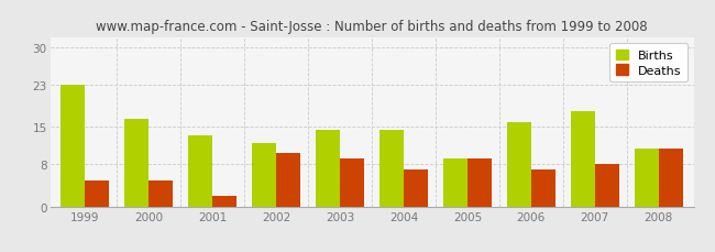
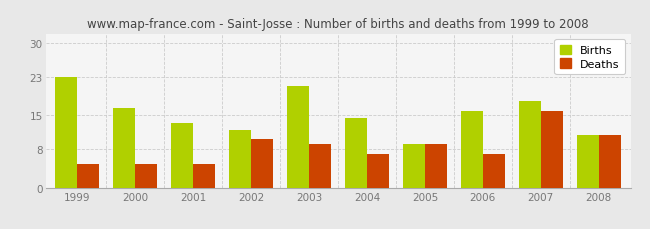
Deaths/2001: 2 -> 5
Births/2003: 14.5 -> 21.0
Deaths/2007: 8 -> 16
